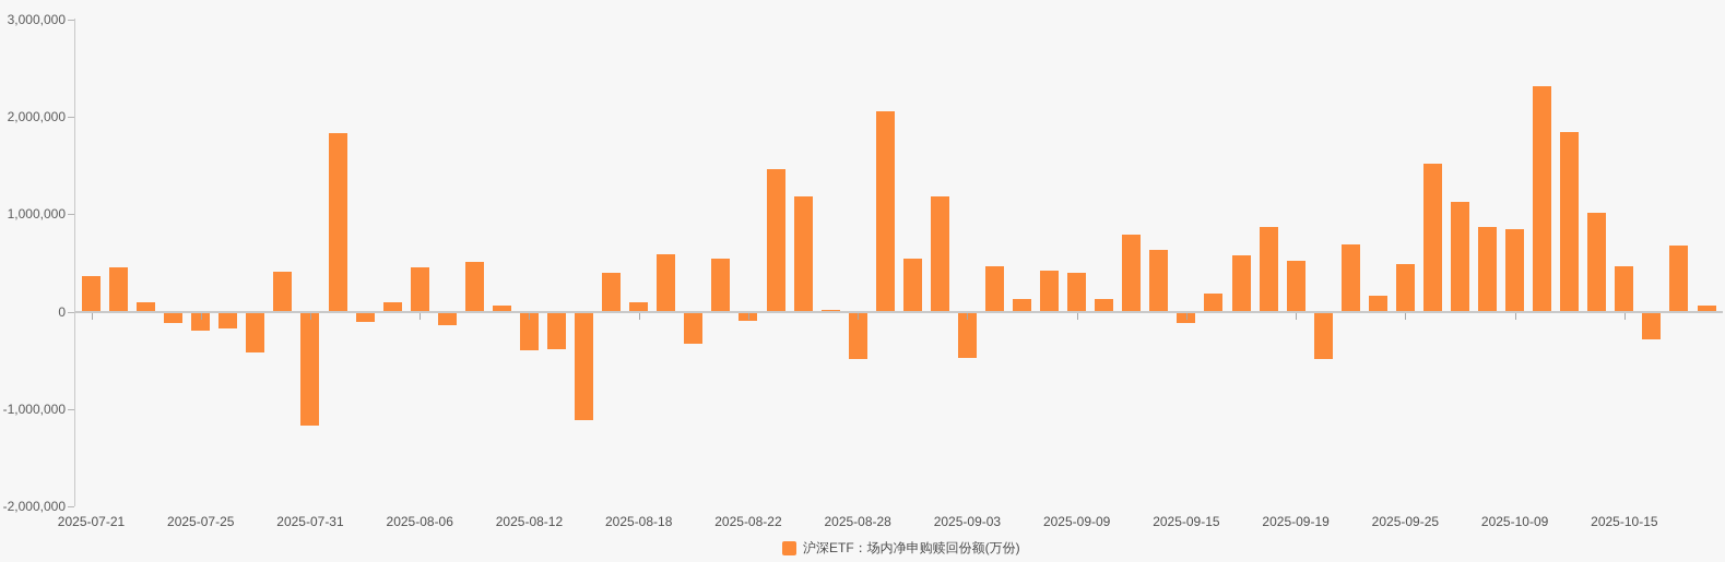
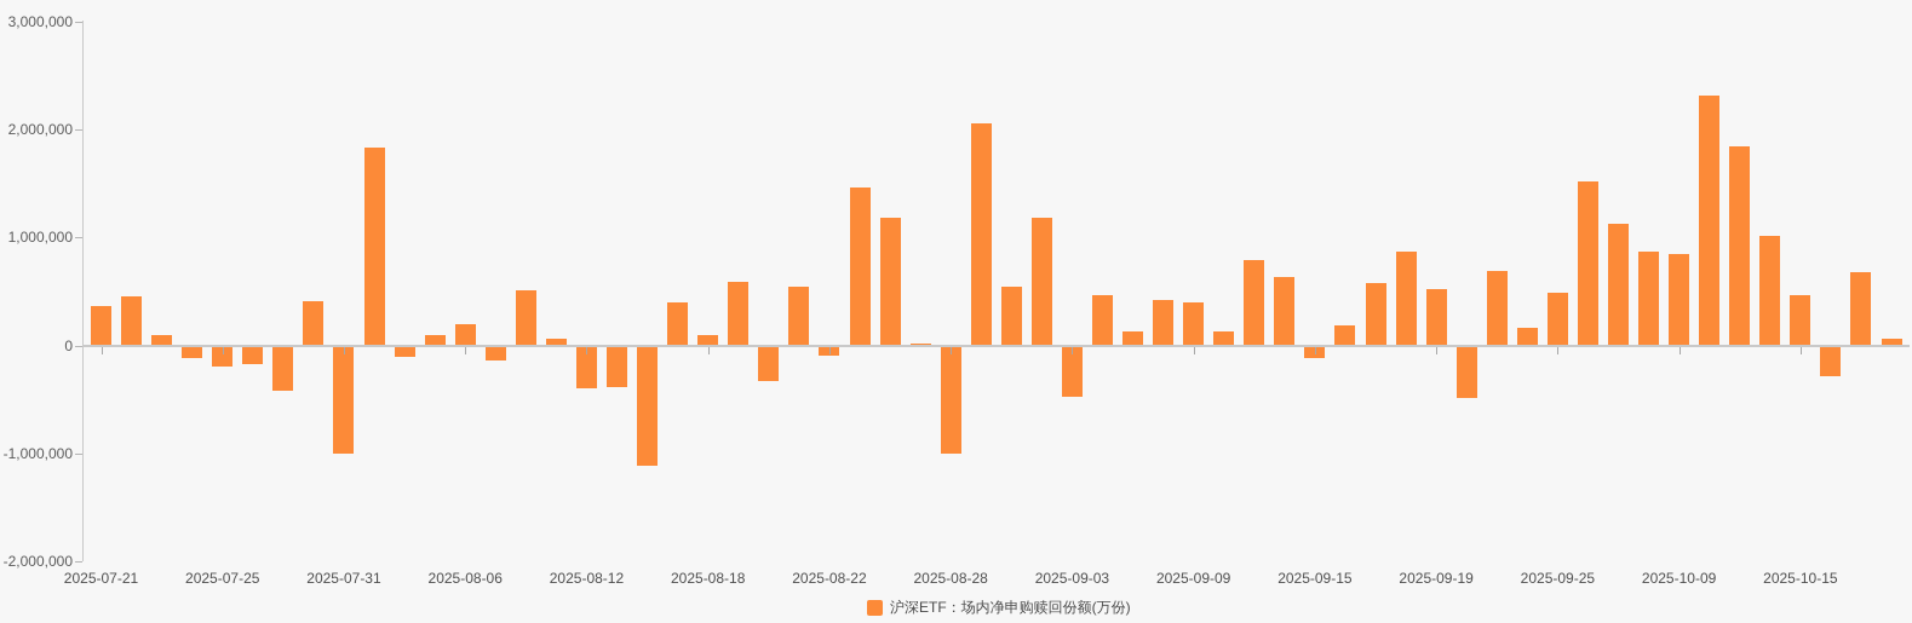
2025-07-31: -1200000 -> -1000000
2025-08-06: 500000 -> 200000
2025-08-28: -500000 -> -1000000
